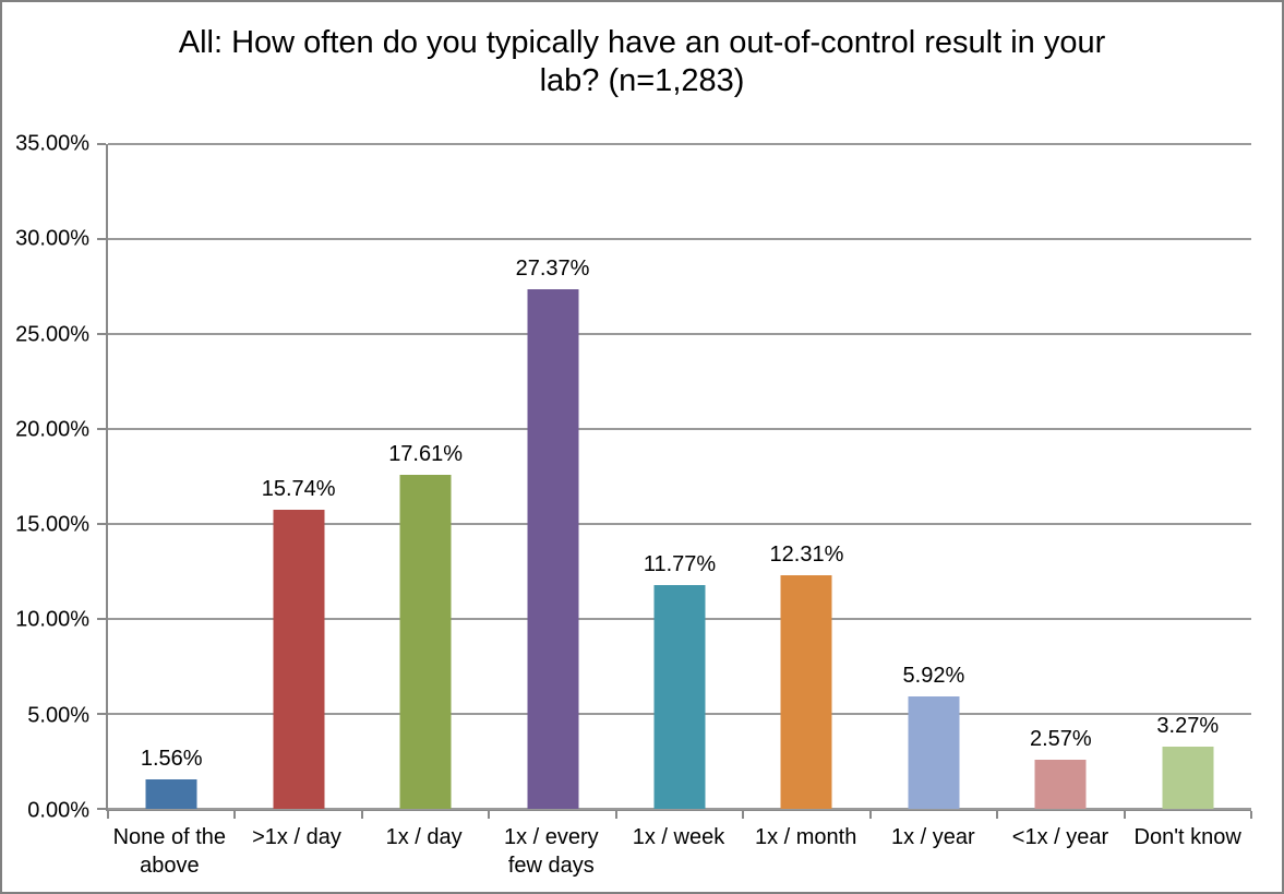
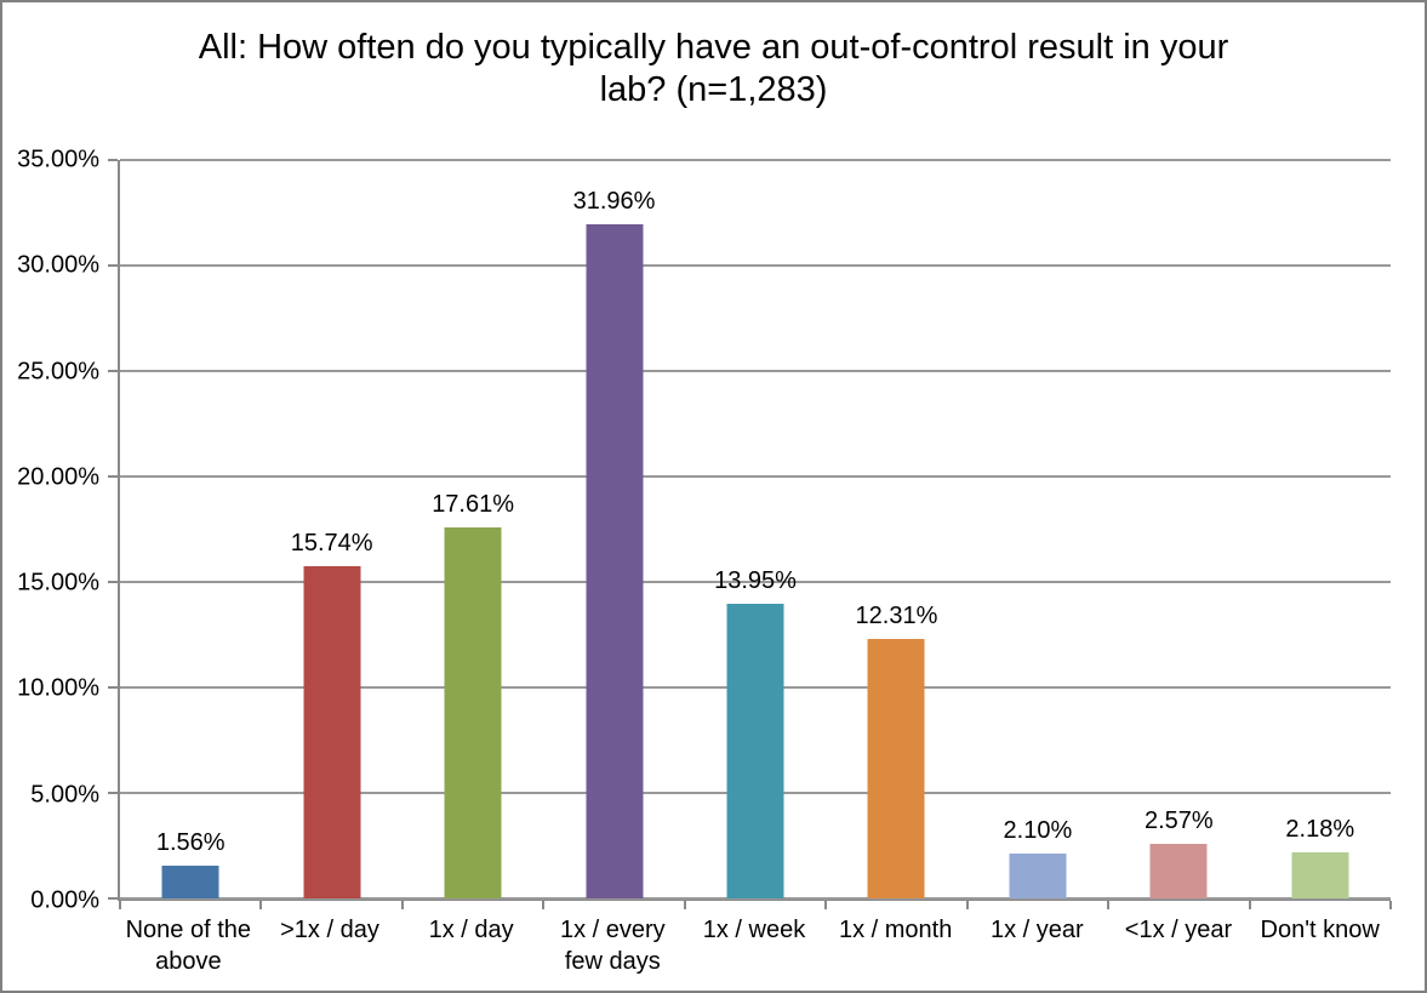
1x / every few days: 27.37% -> 31.96%
1x / week: 11.77% -> 13.95%
1x / year: 5.92% -> 2.10%
Don't know: 3.27% -> 2.18%
